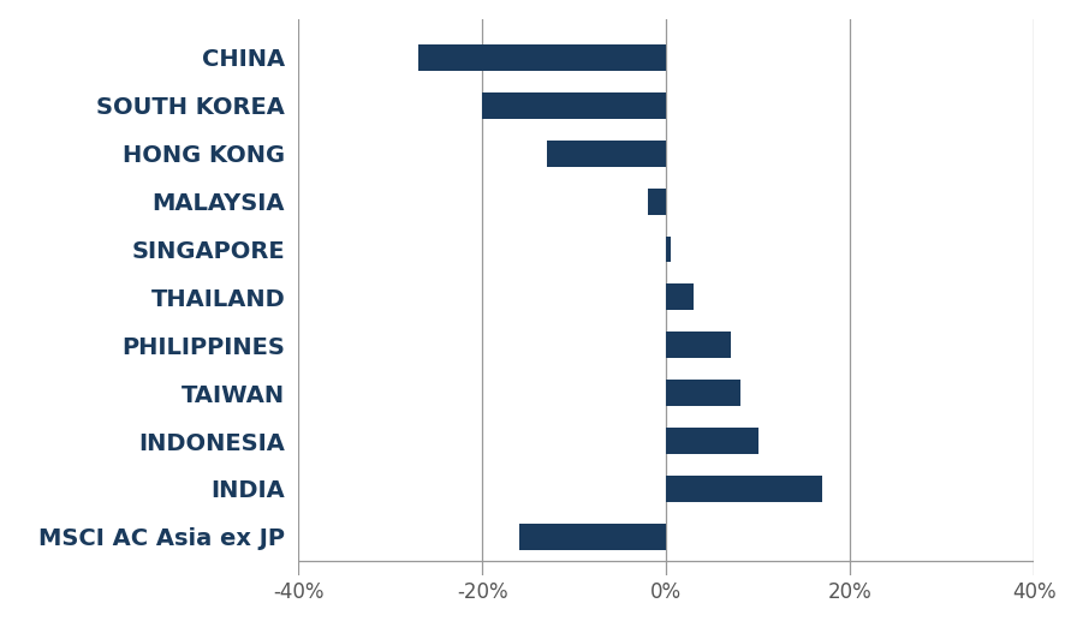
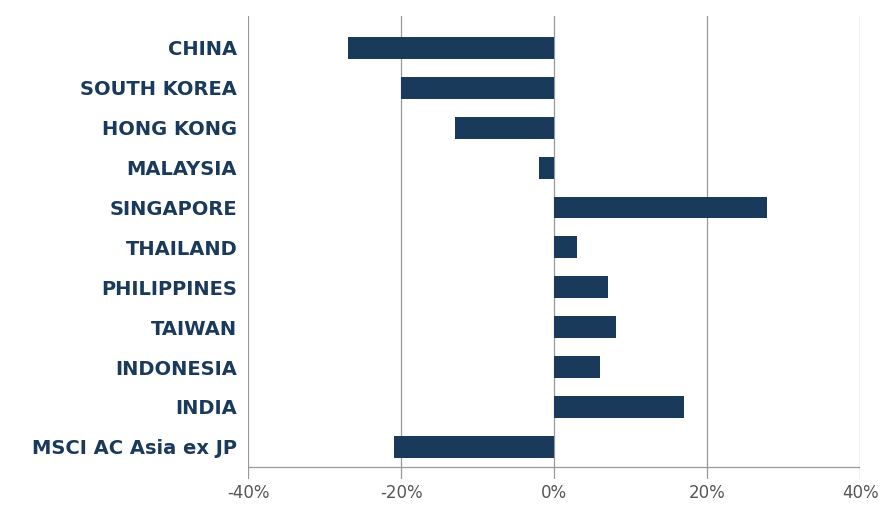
SINGAPORE: 0.5% -> 27.8%
INDONESIA: 10.0% -> 6.0%
MSCI AC Asia ex JP: -16.0% -> -21.0%
